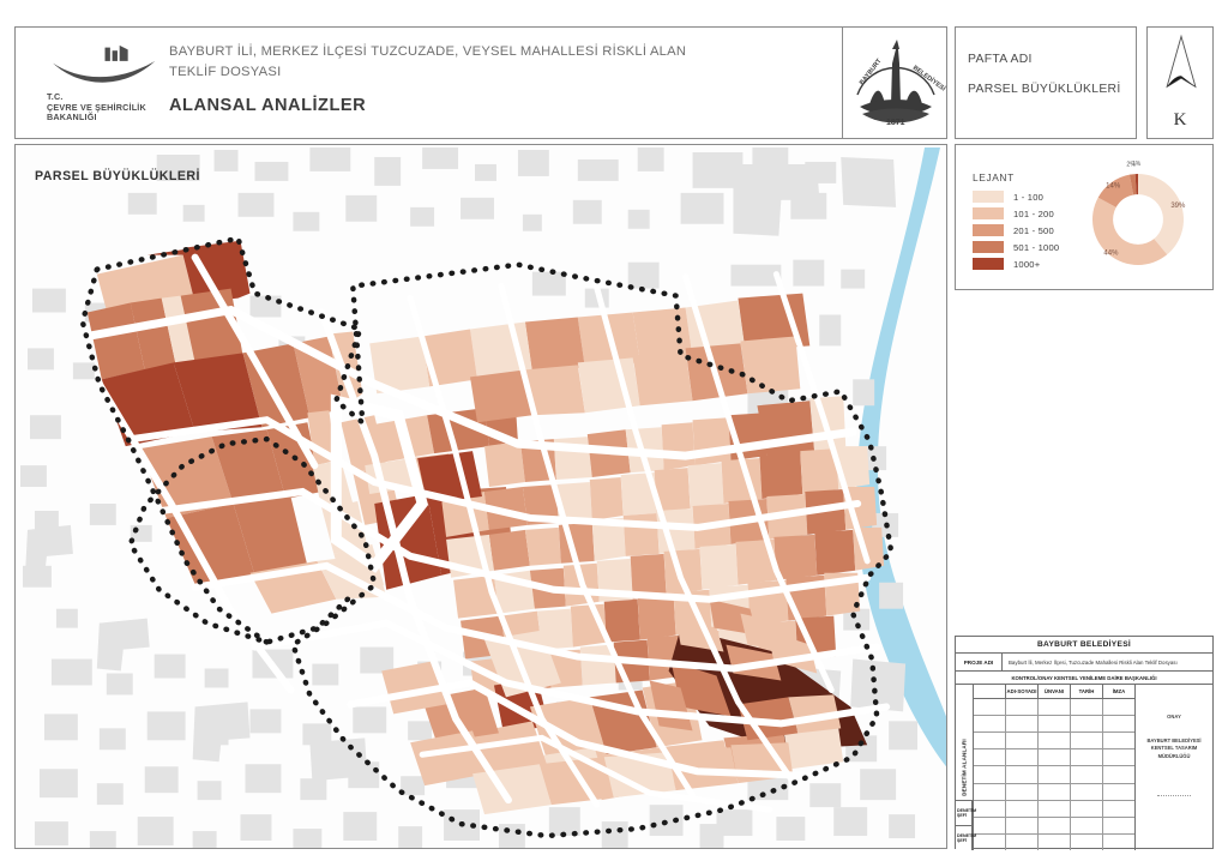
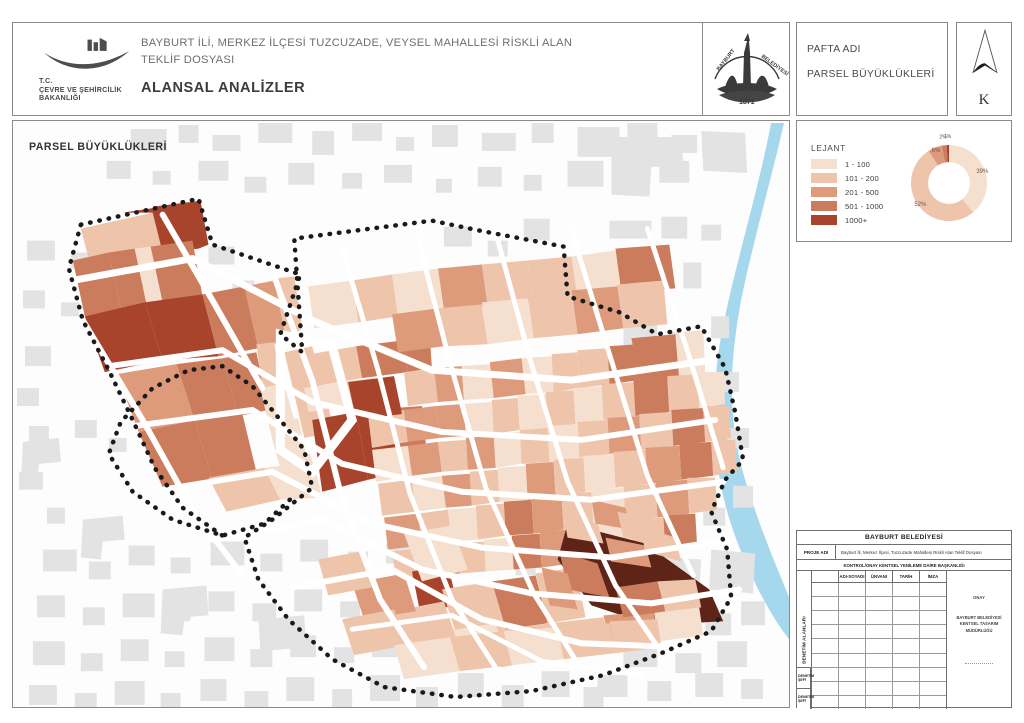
101 - 200: 44% -> 52%
201 - 500: 14% -> 6%
